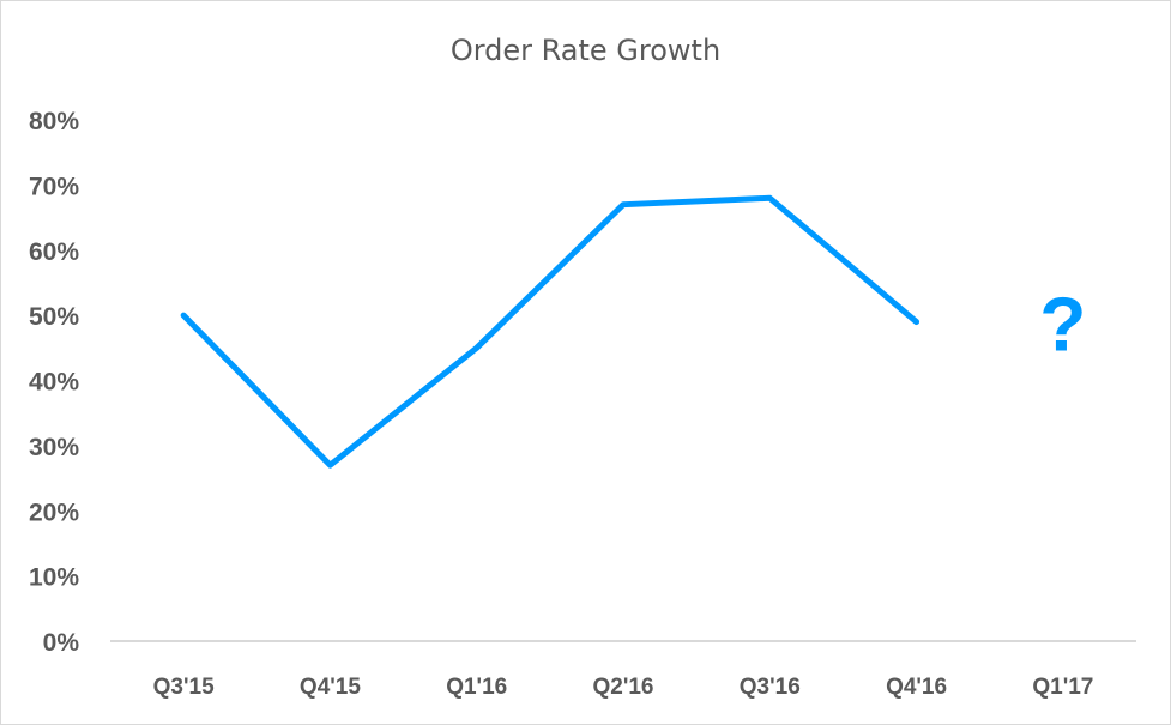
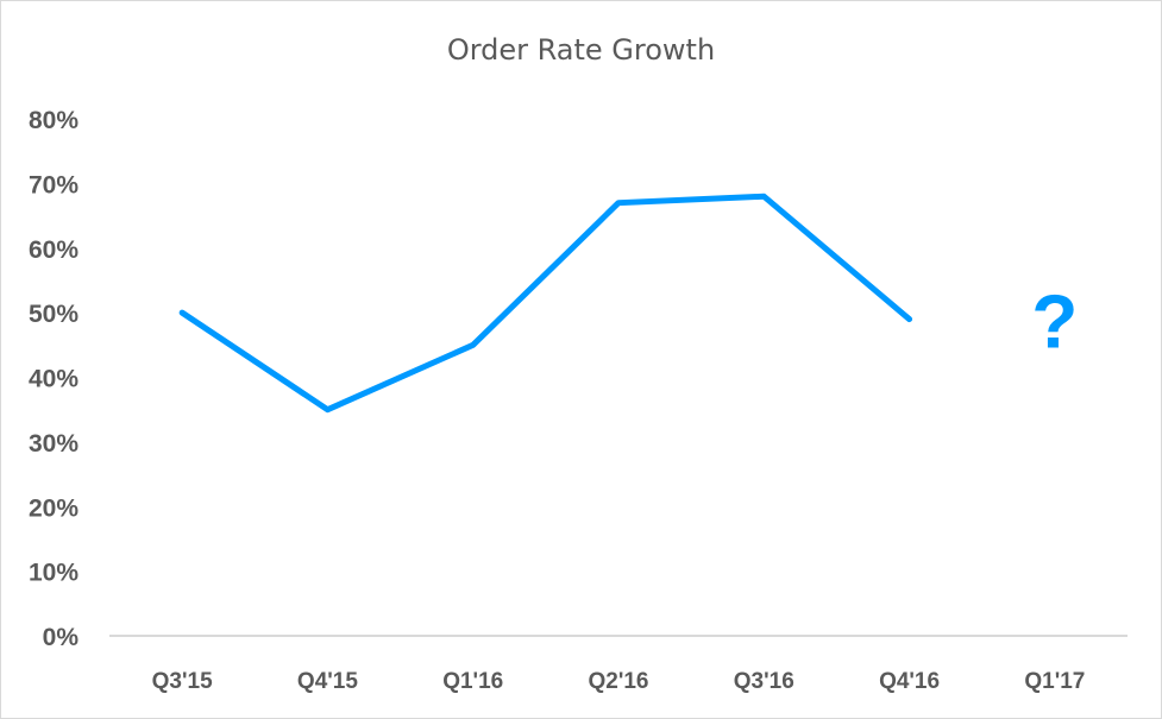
Q4'15: 27% -> 35%
